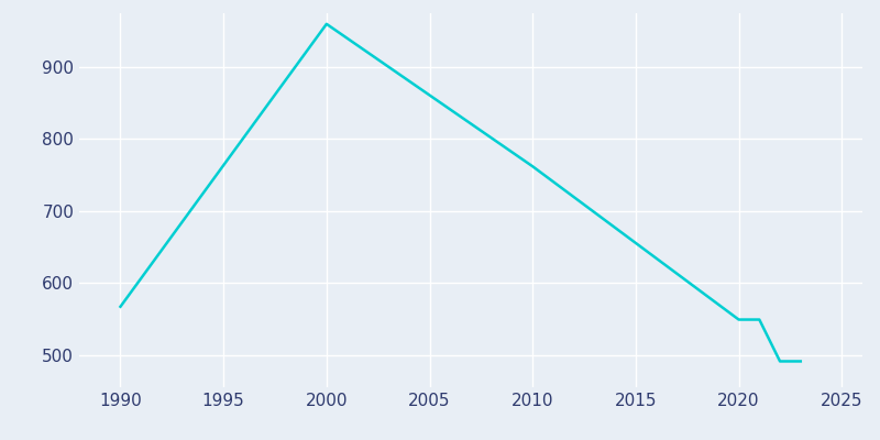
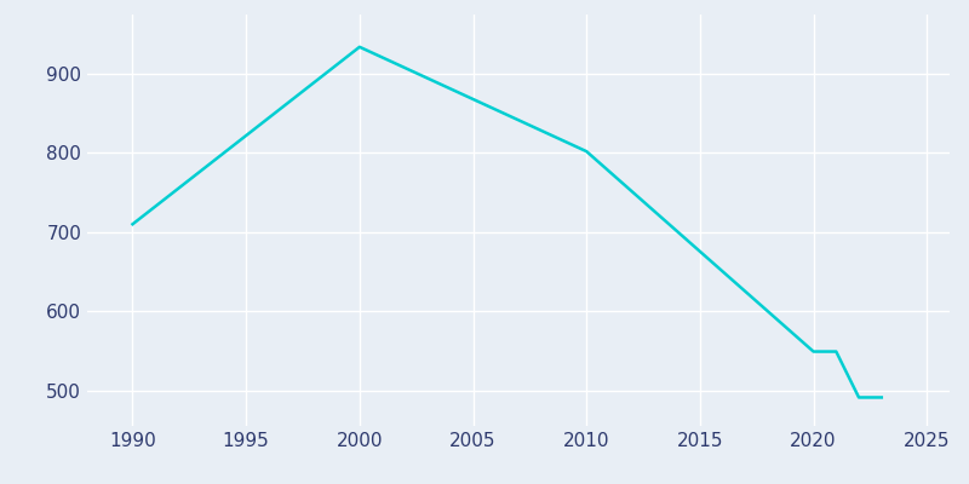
1990: 567 -> 710
2000: 960 -> 934
2010: 762 -> 802
